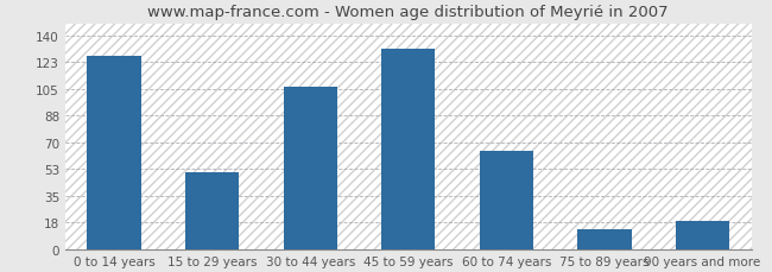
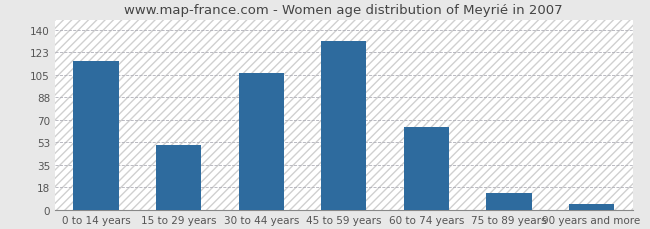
0 to 14 years: 127 -> 116
90 years and more: 19 -> 5
